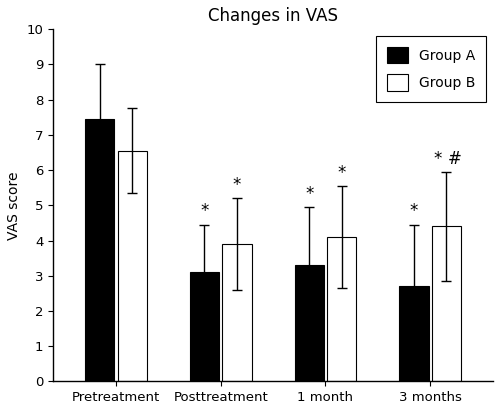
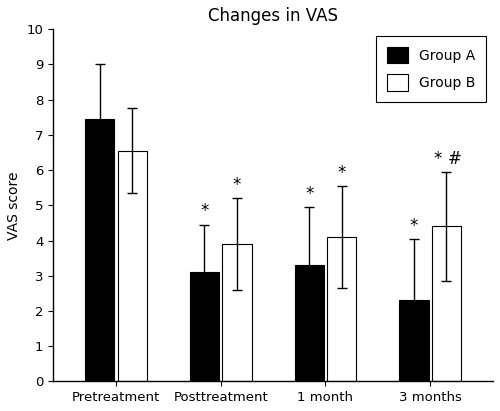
Group A/3 months: 2.70 -> 2.30
